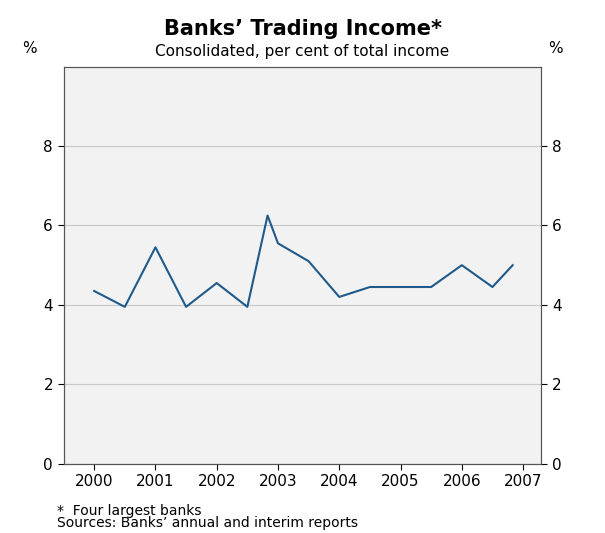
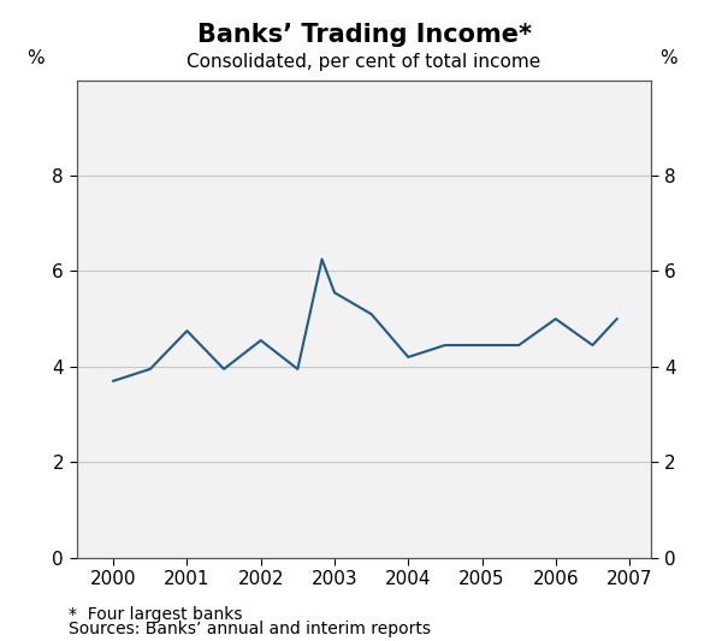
2000: 4.35 -> 3.70
2001: 5.45 -> 4.75
